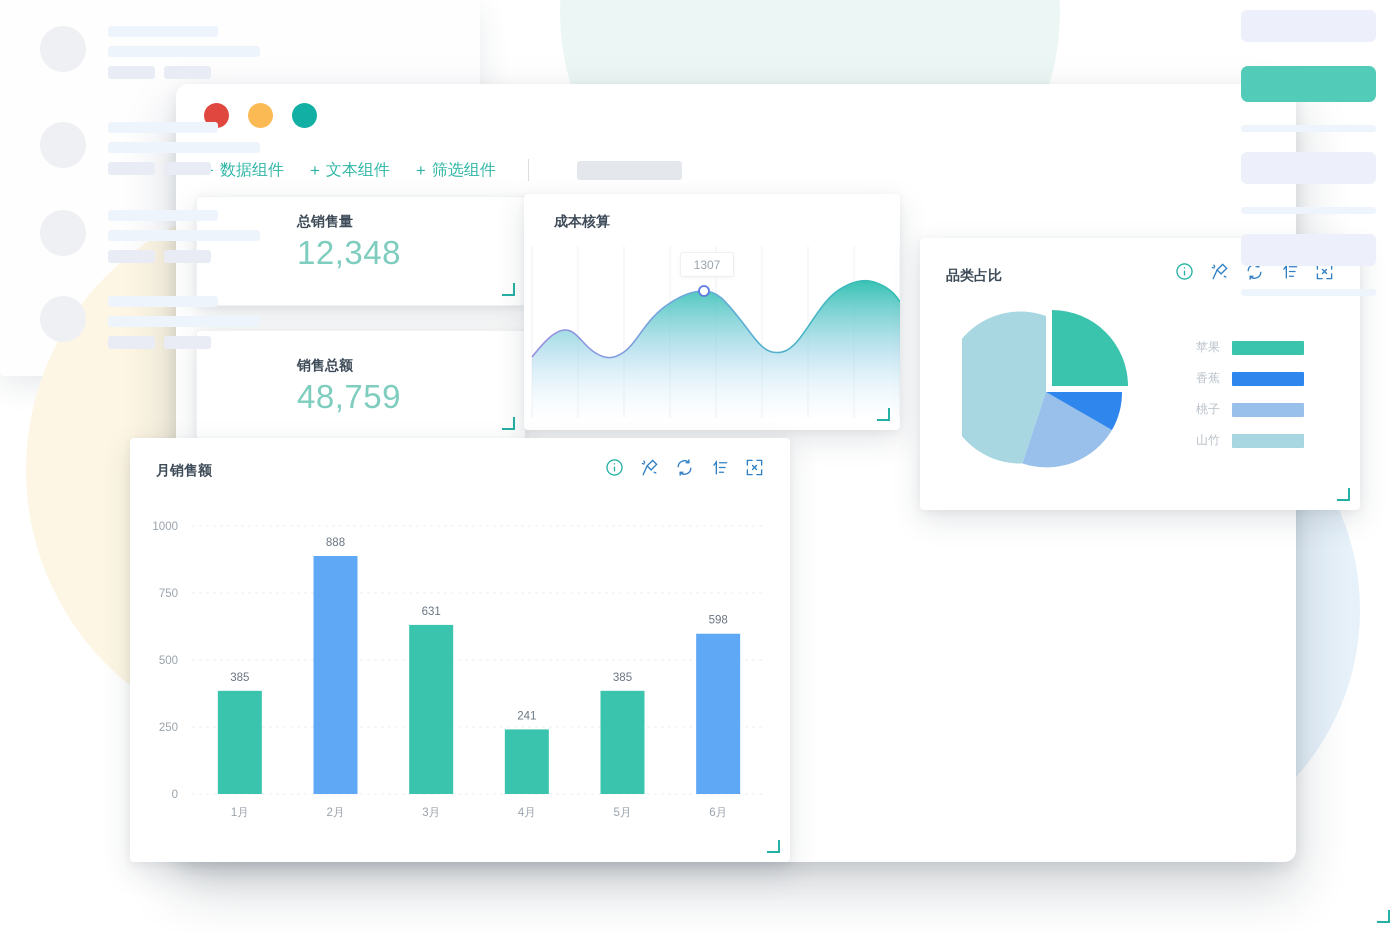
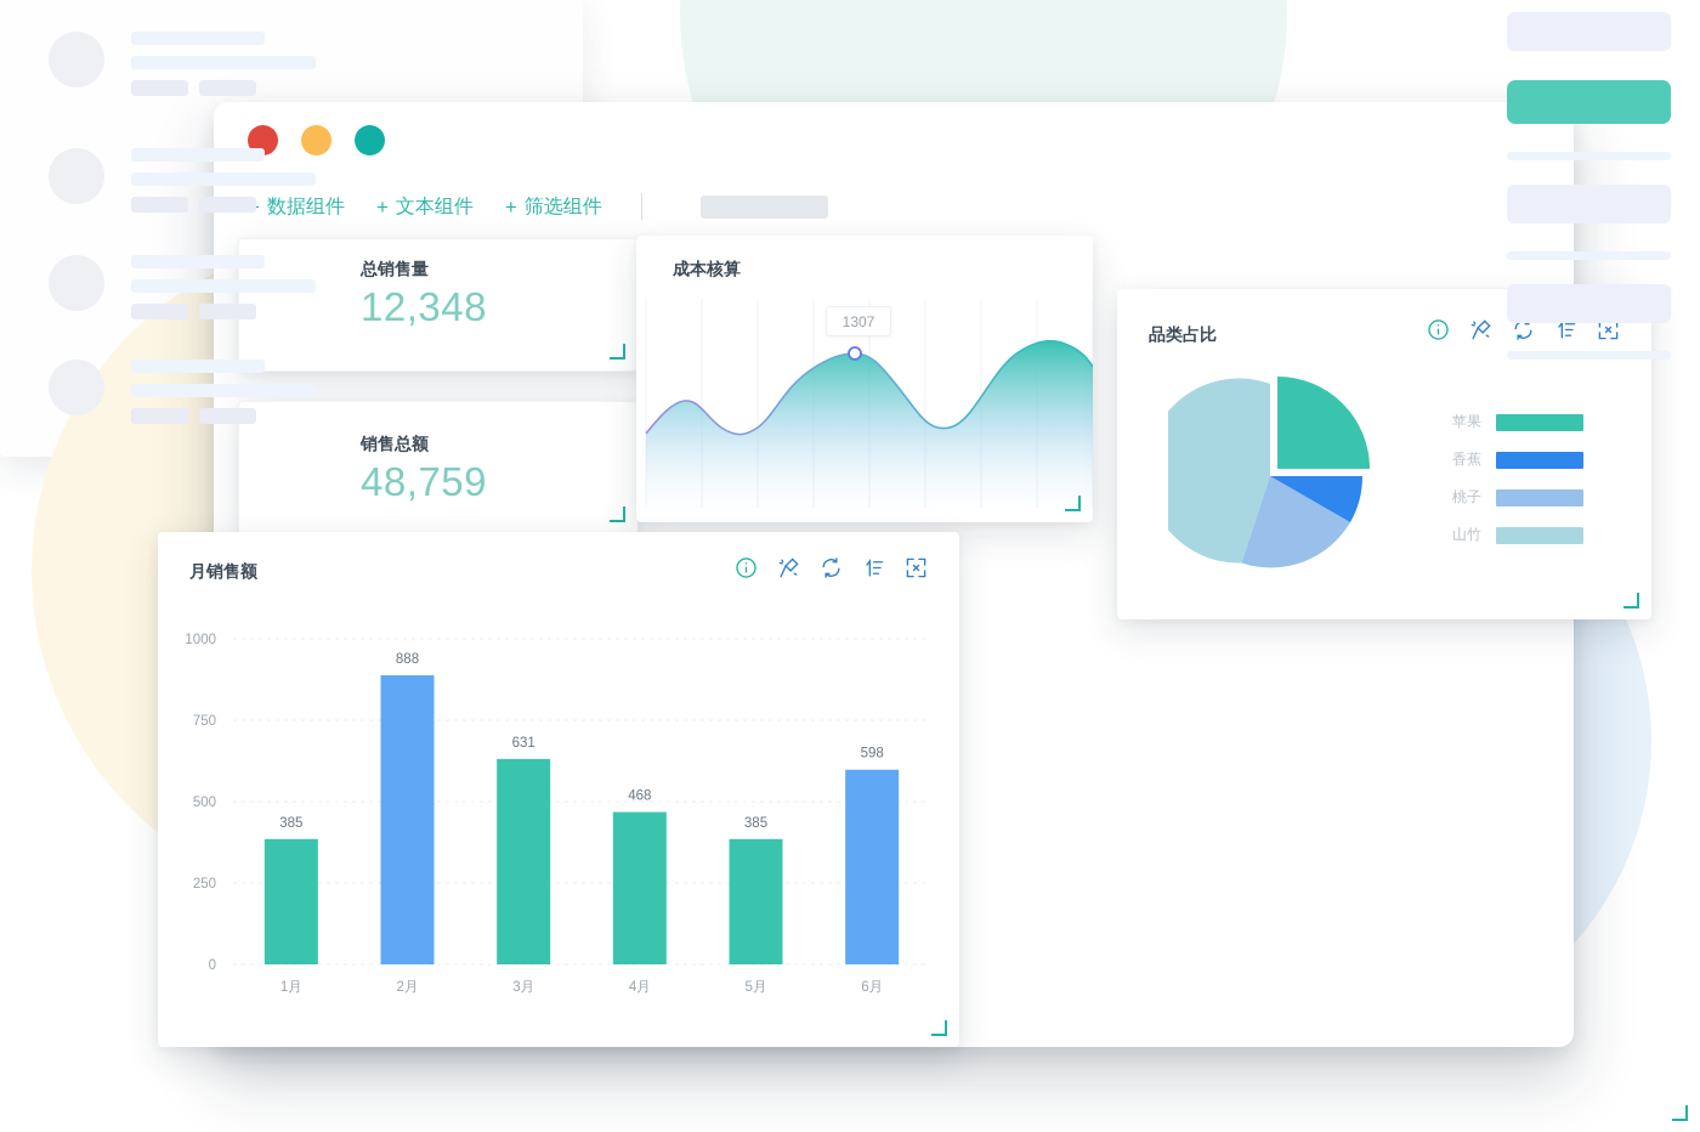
月销售额/4月: 241 -> 468
